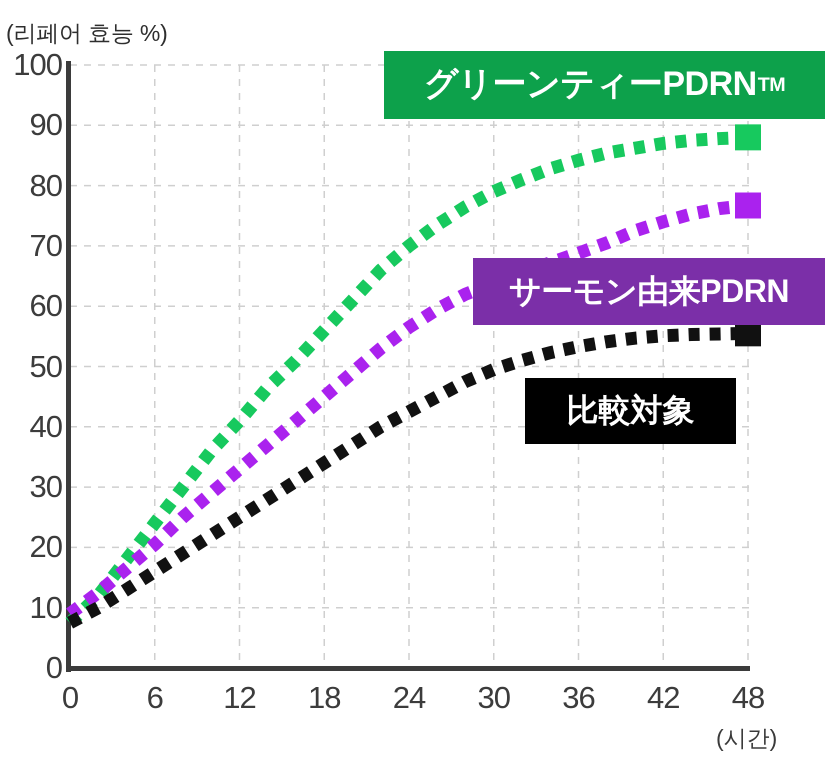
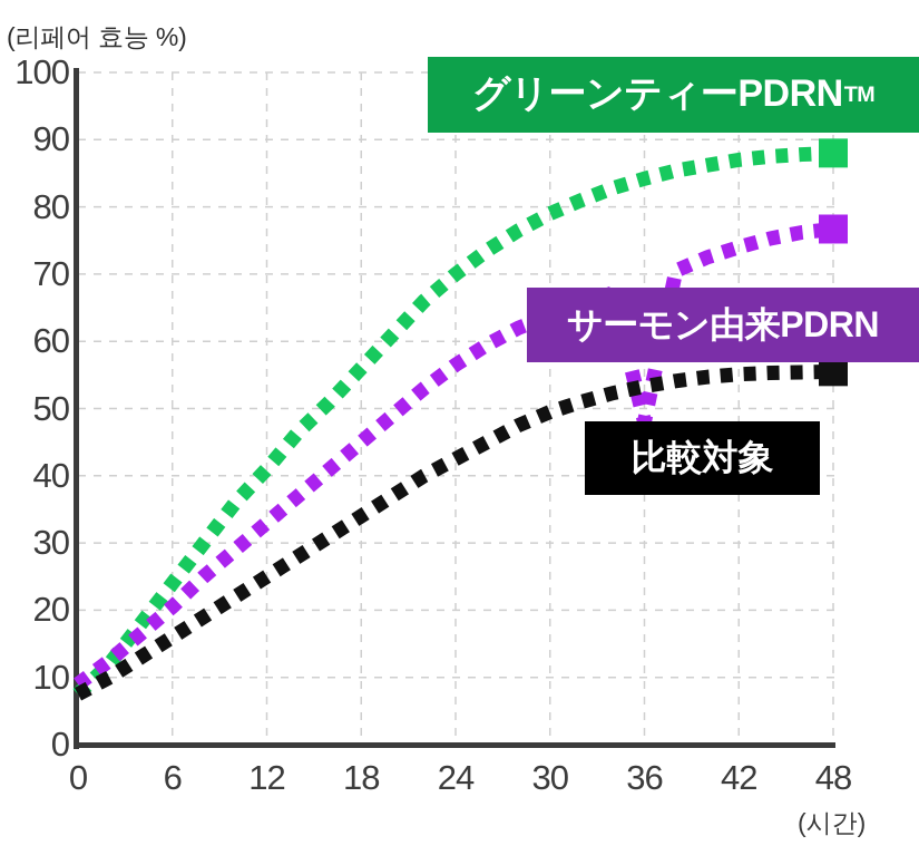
サーモン由来PDRN/36: 69 -> 48
